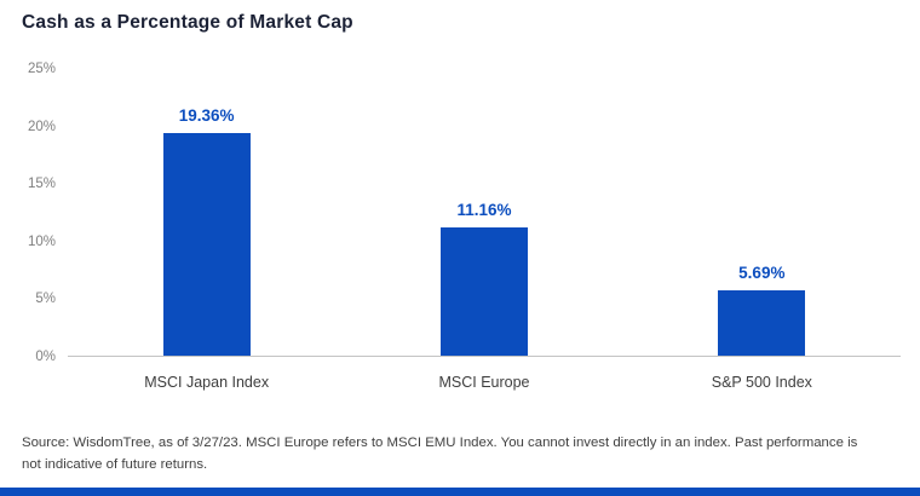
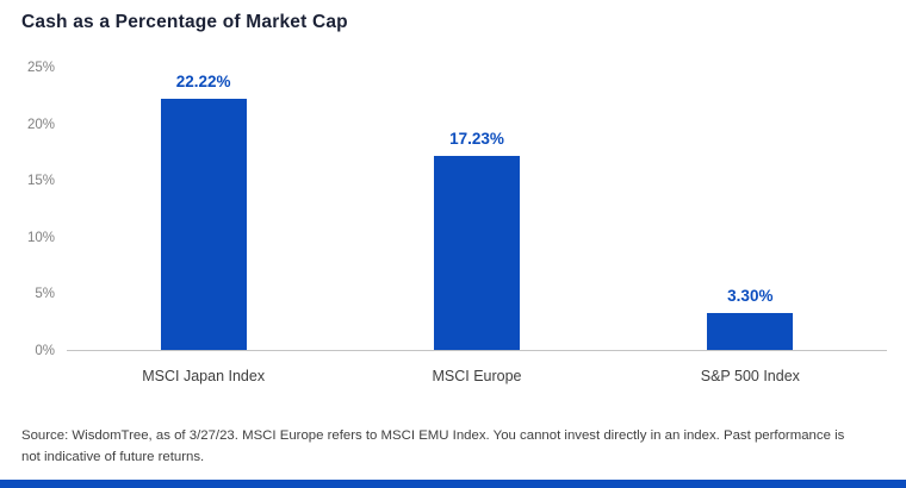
MSCI Japan Index: 19.36% -> 22.22%
MSCI Europe: 11.16% -> 17.23%
S&P 500 Index: 5.69% -> 3.30%
